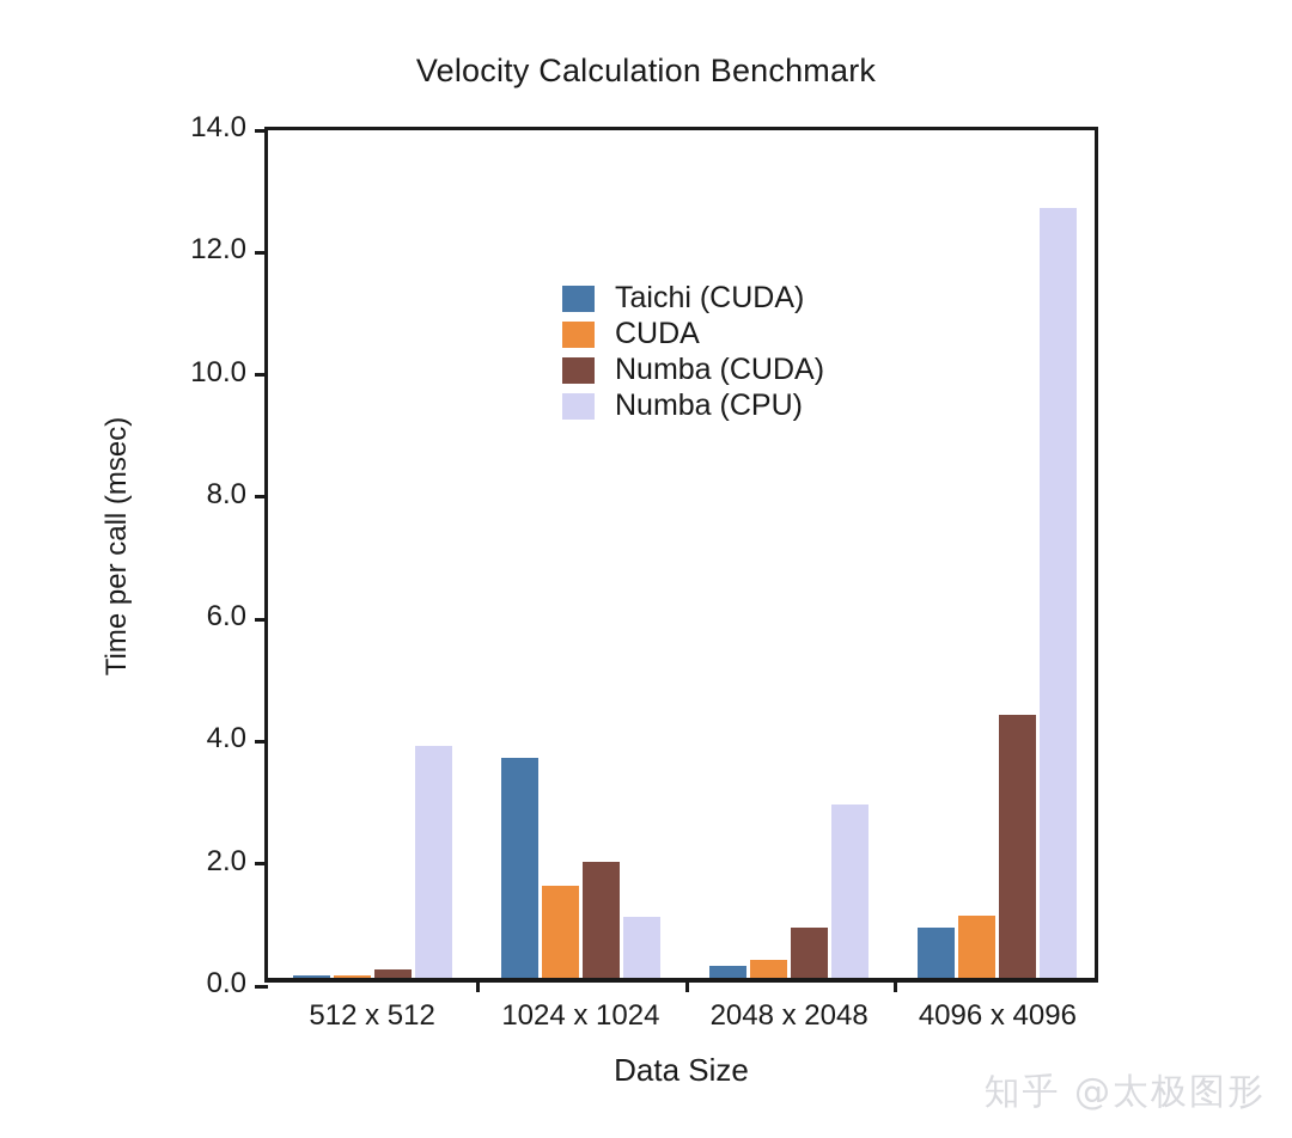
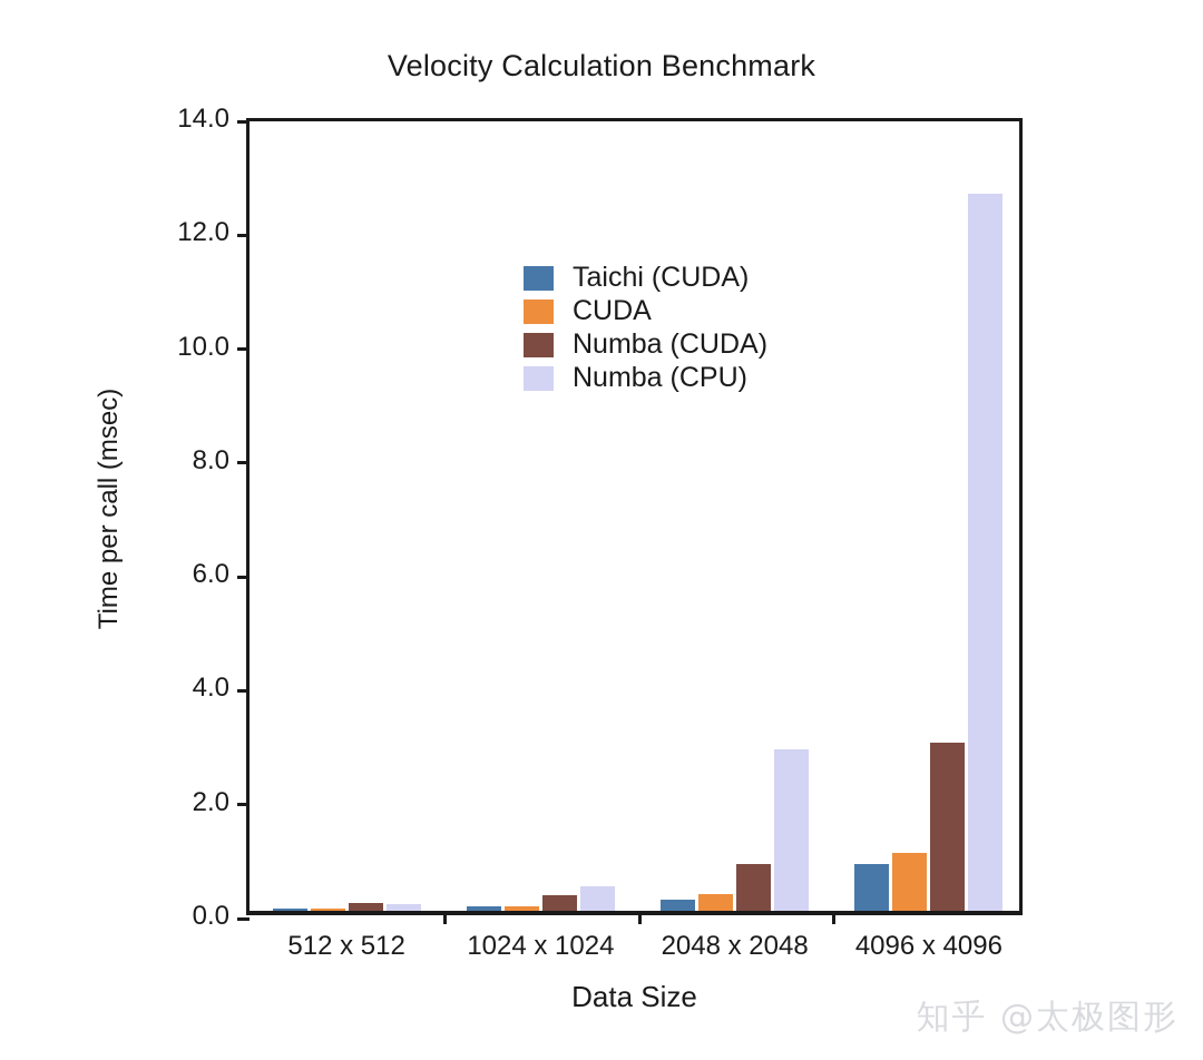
Numba (CPU)/512 x 512: 3.8 -> 0.1
Taichi (CUDA)/1024 x 1024: 3.6 -> 0.1
CUDA/1024 x 1024: 1.5 -> 0.1
Numba (CUDA)/1024 x 1024: 1.9 -> 0.3
Numba (CPU)/1024 x 1024: 1.0 -> 0.4
Numba (CUDA)/4096 x 4096: 4.3 -> 3.0
